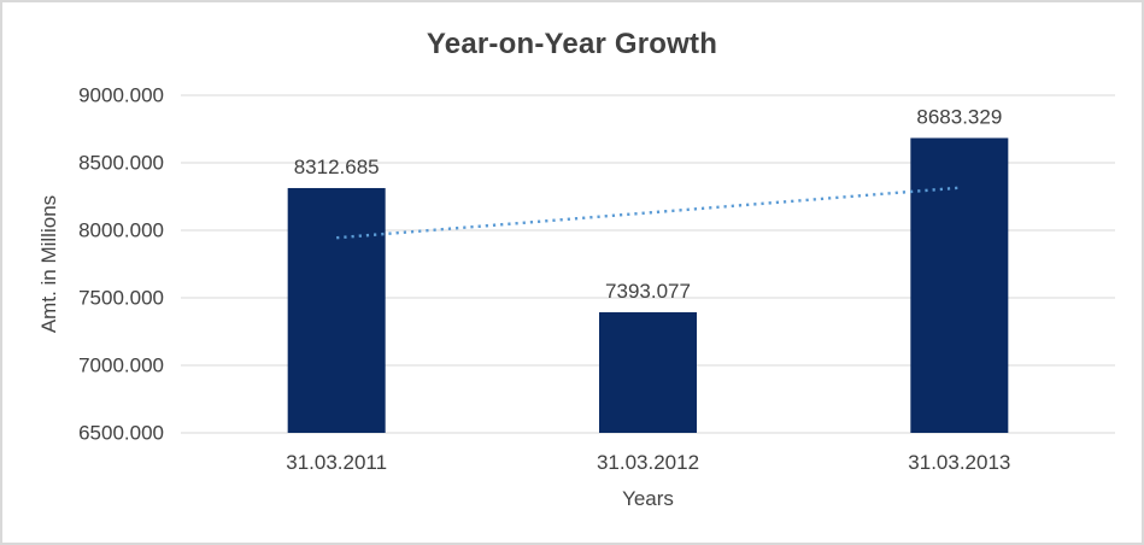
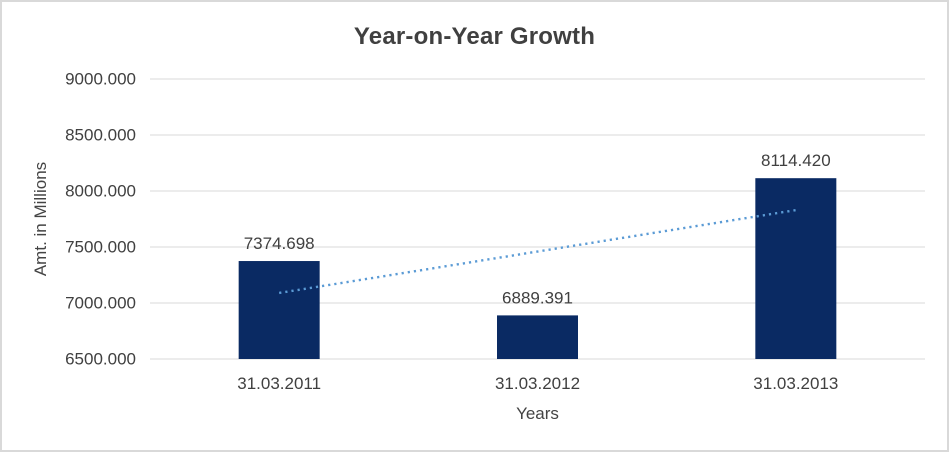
31.03.2011: 8312.685 -> 7374.698
31.03.2012: 7393.077 -> 6889.391
31.03.2013: 8683.329 -> 8114.420
